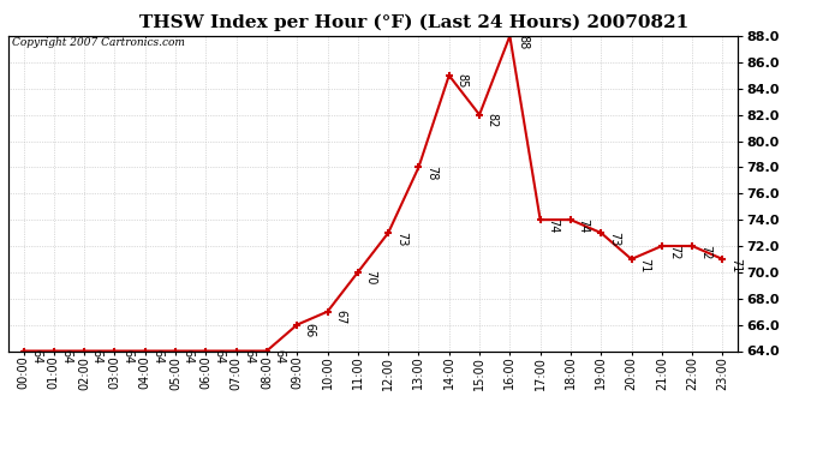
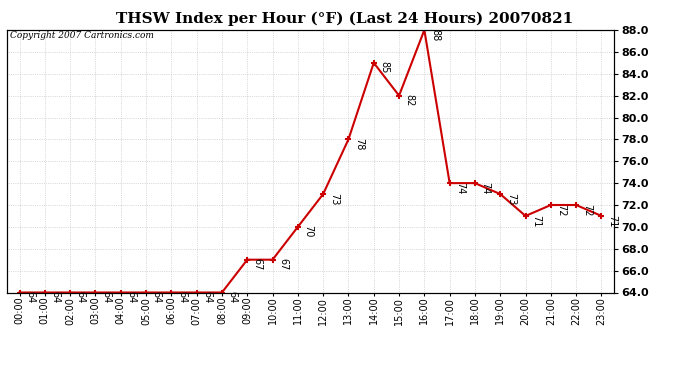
09:00: 66 -> 67
